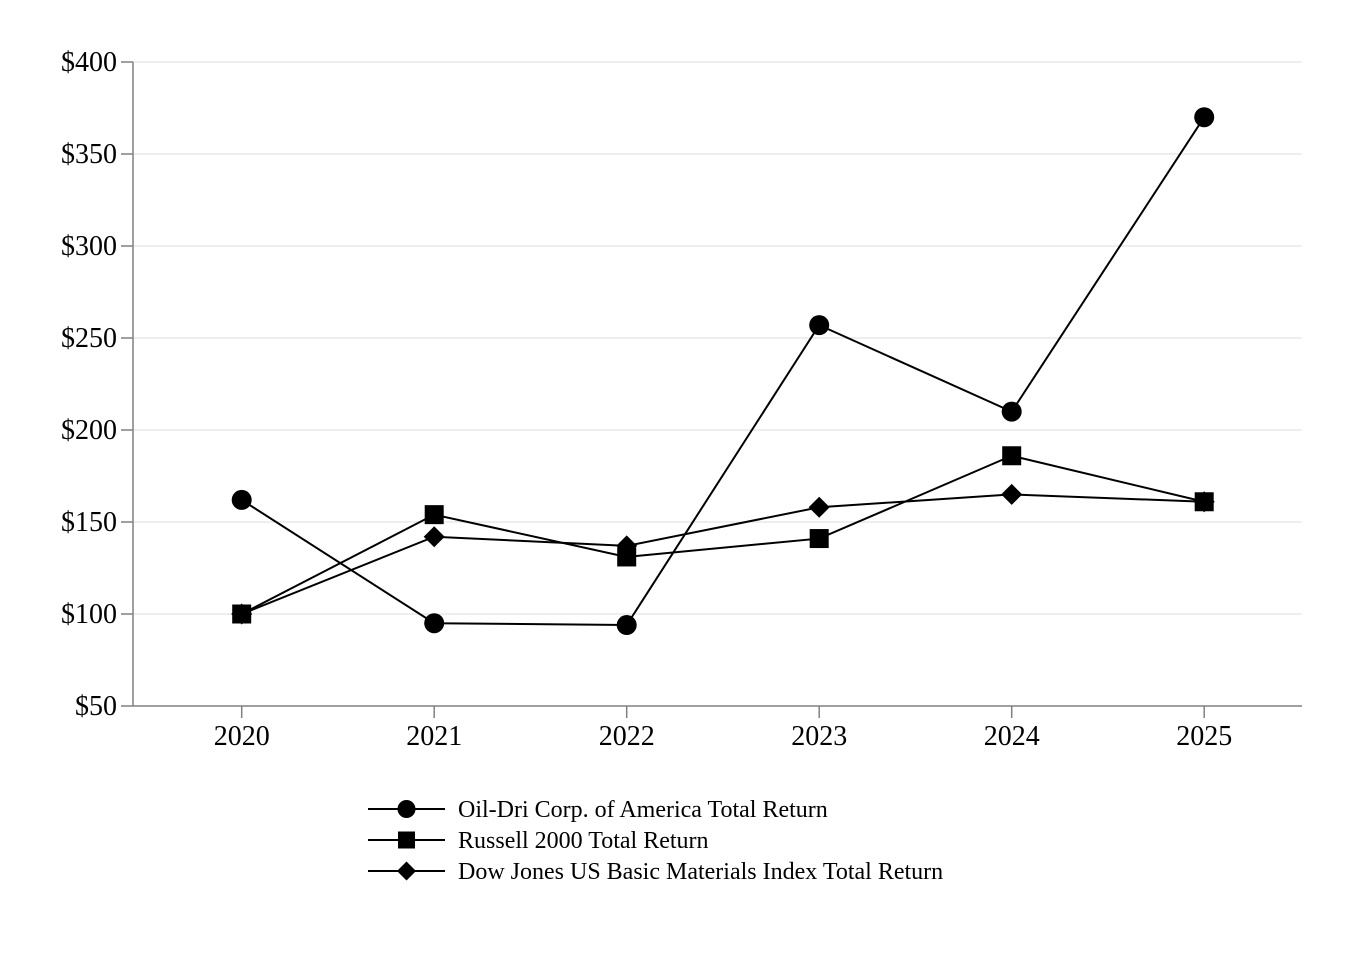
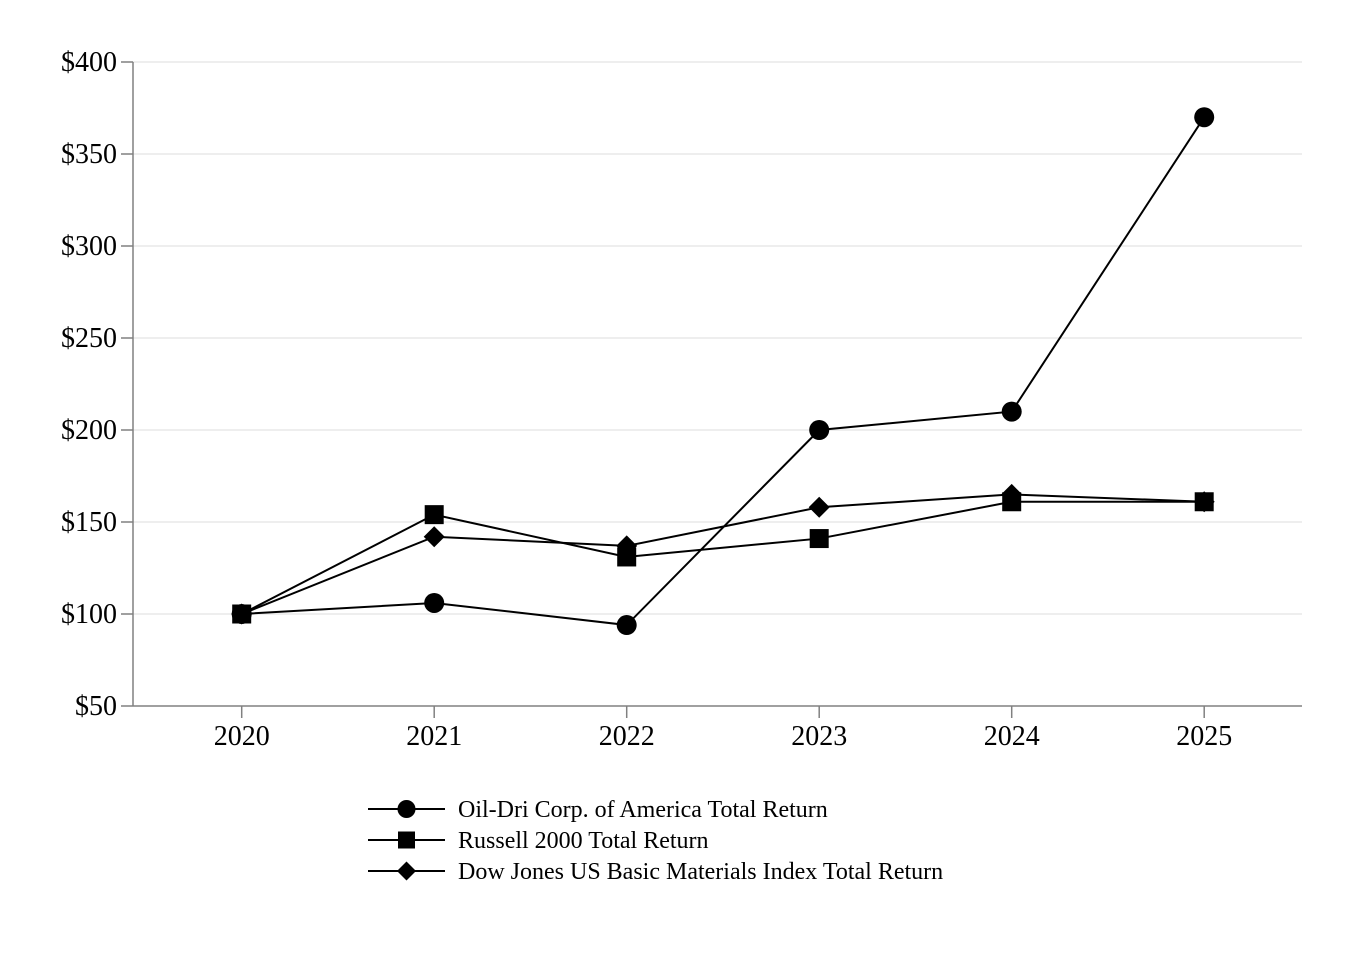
Oil-Dri Corp. of America Total Return/2020: $162 -> $100
Oil-Dri Corp. of America Total Return/2021: $95 -> $106
Oil-Dri Corp. of America Total Return/2023: $257 -> $200
Russell 2000 Total Return/2024: $186 -> $161
